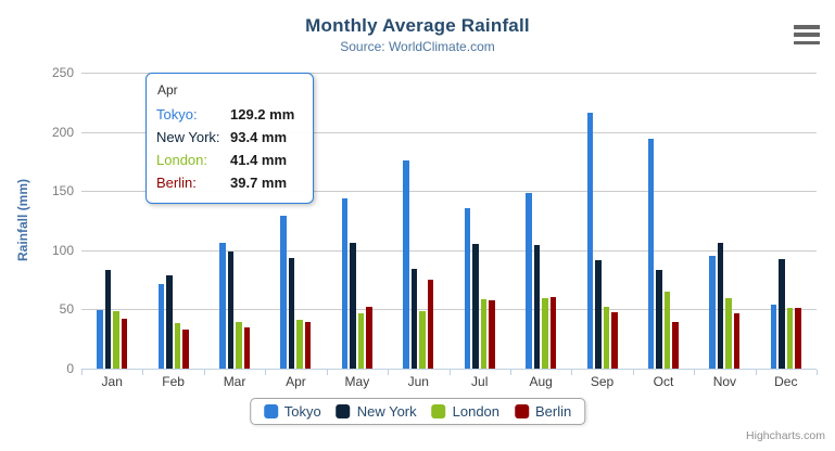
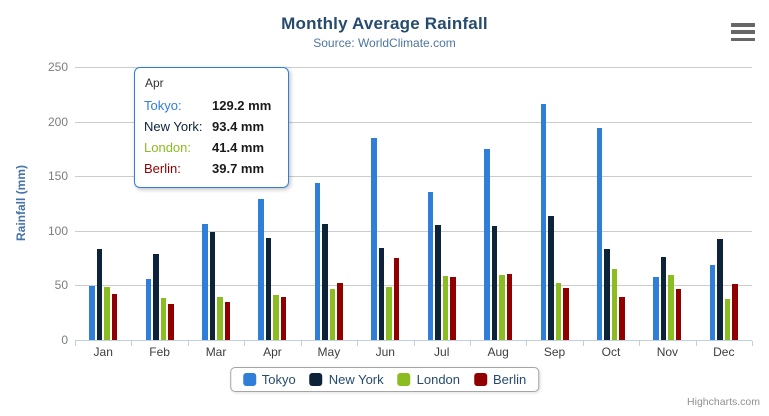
Tokyo/Feb: 72 -> 56
Tokyo/Jun: 176 -> 185
Tokyo/Aug: 148 -> 175
New York/Sep: 91 -> 114
Tokyo/Nov: 96 -> 58
New York/Nov: 107 -> 76
Tokyo/Dec: 54 -> 69
London/Dec: 51 -> 38
